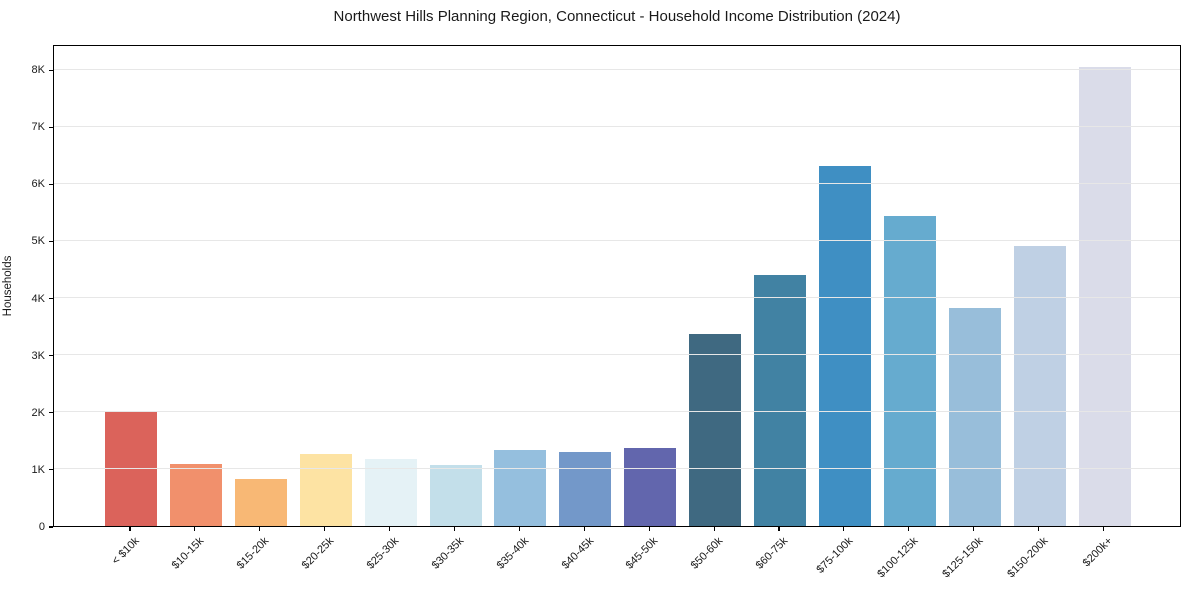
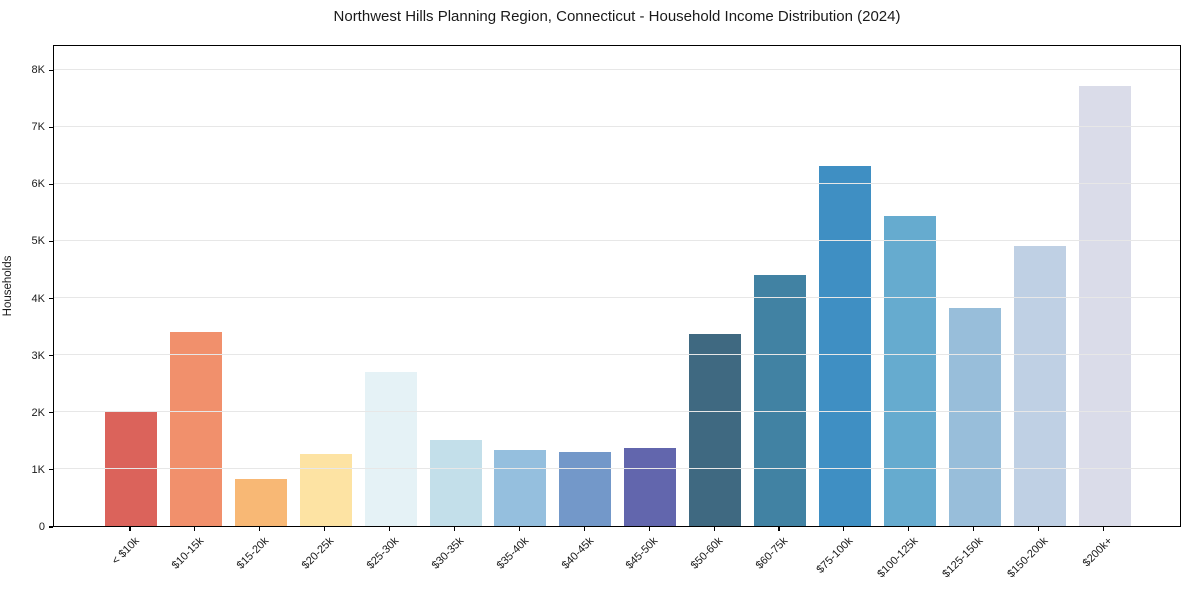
$10-15k: 1.1K -> 3.4K
$25-30k: 1.2K -> 2.7K
$30-35k: 1.1K -> 1.5K
$200k+: 8.0K -> 7.7K
